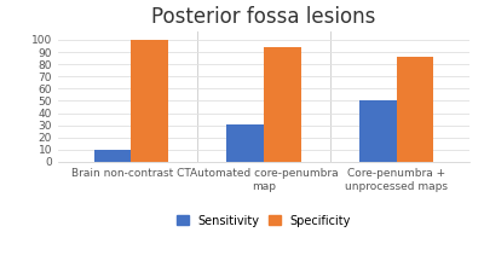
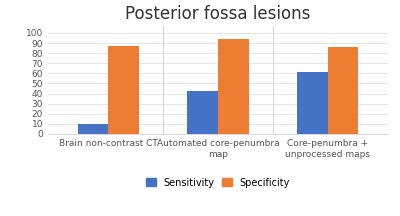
Specificity/Brain non-contrast CT: 100 -> 87
Sensitivity/Automated core-penumbra map: 31 -> 43
Sensitivity/Core-penumbra + unprocessed maps: 50 -> 61
